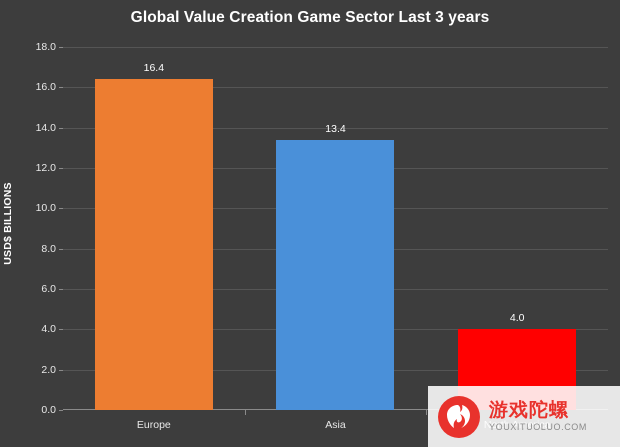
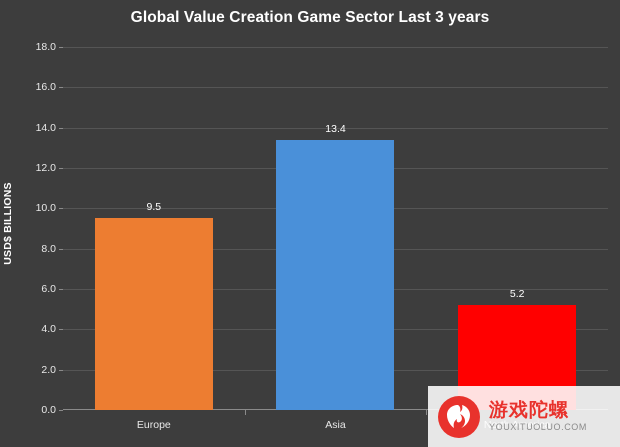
Europe: 16.4 -> 9.5
North America: 4.0 -> 5.2
